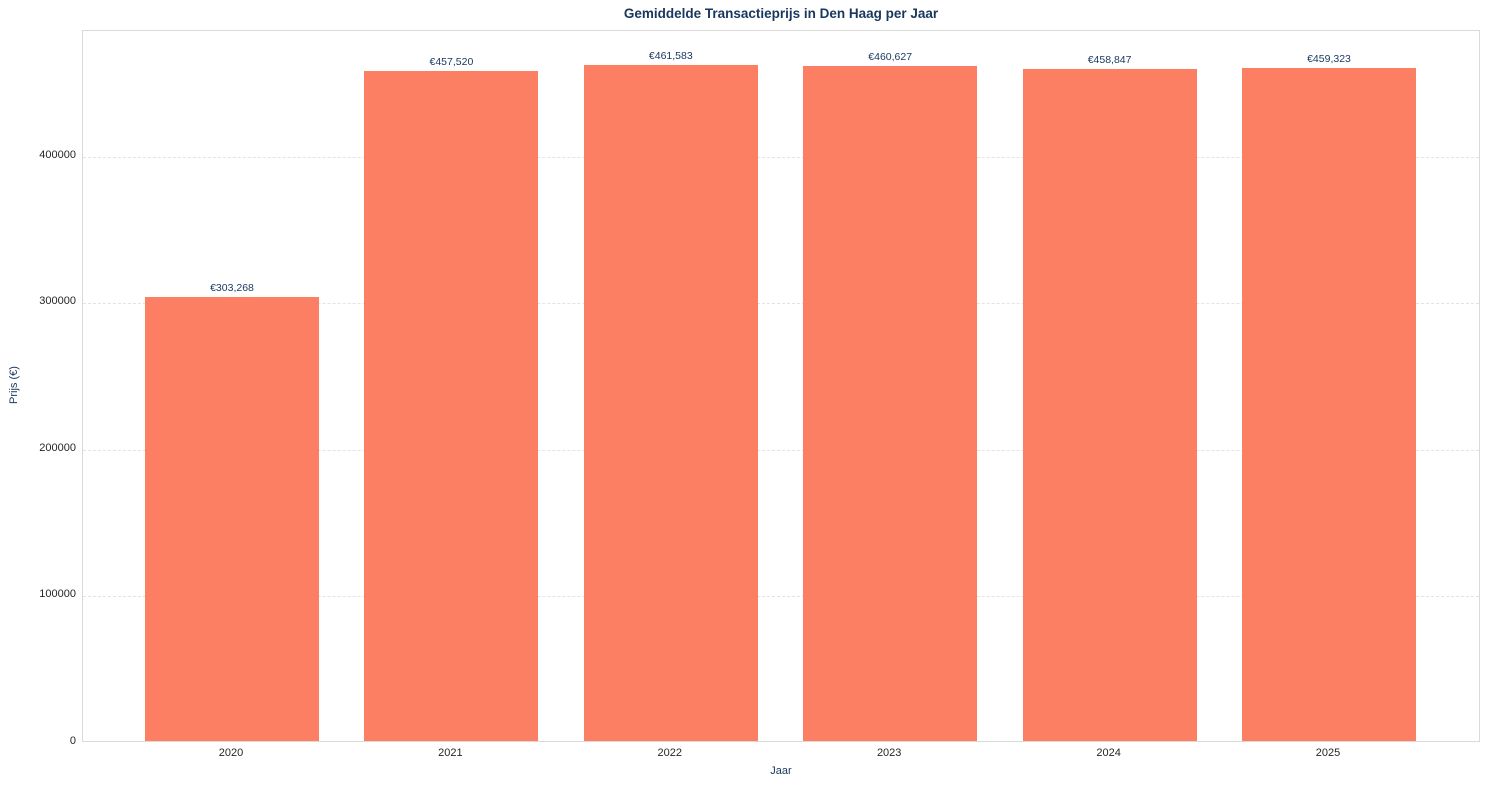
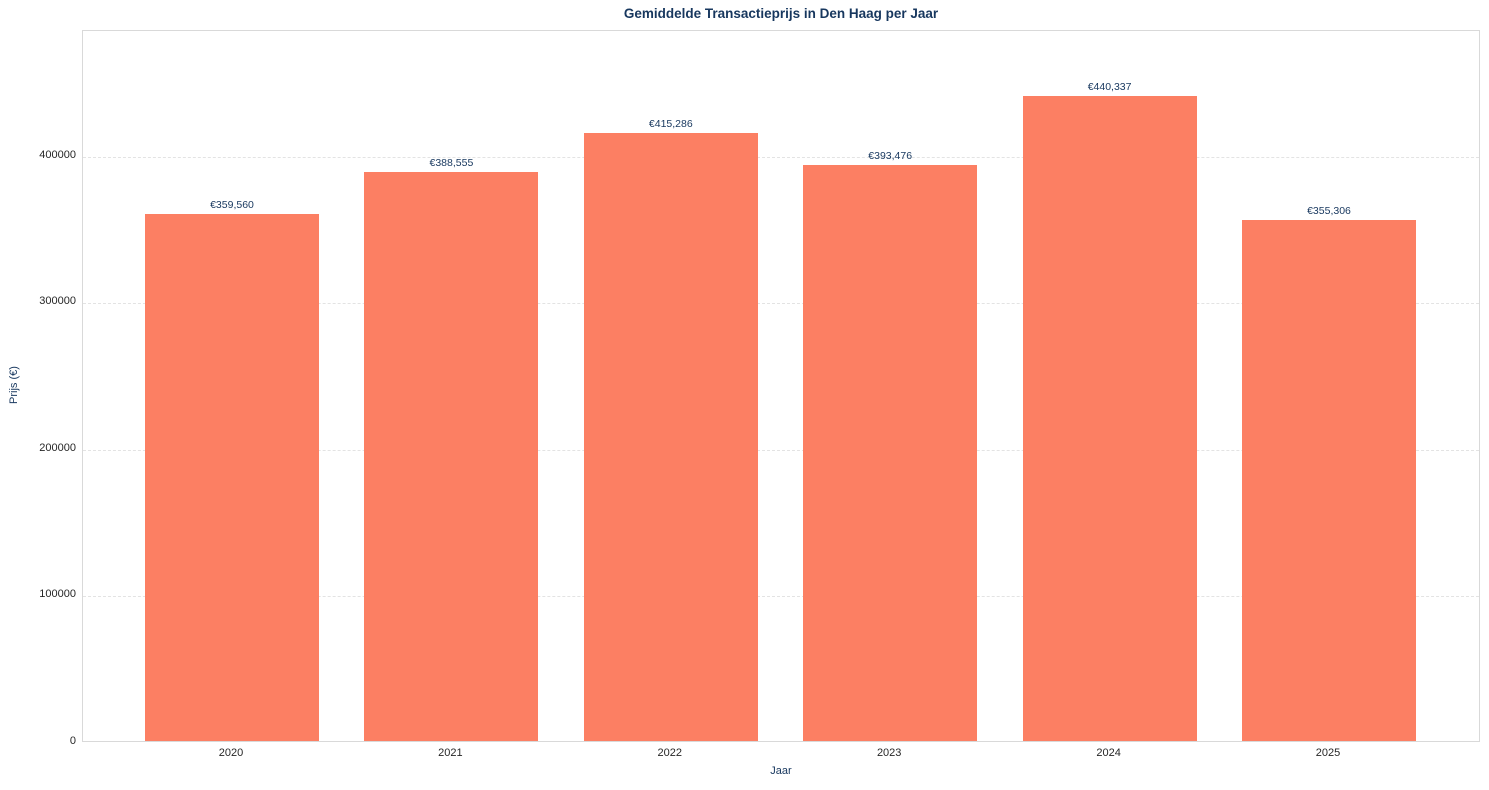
2020: €303,268 -> €359,560
2021: €457,520 -> €388,555
2022: €461,583 -> €415,286
2023: €460,627 -> €393,476
2024: €458,847 -> €440,337
2025: €459,323 -> €355,306
